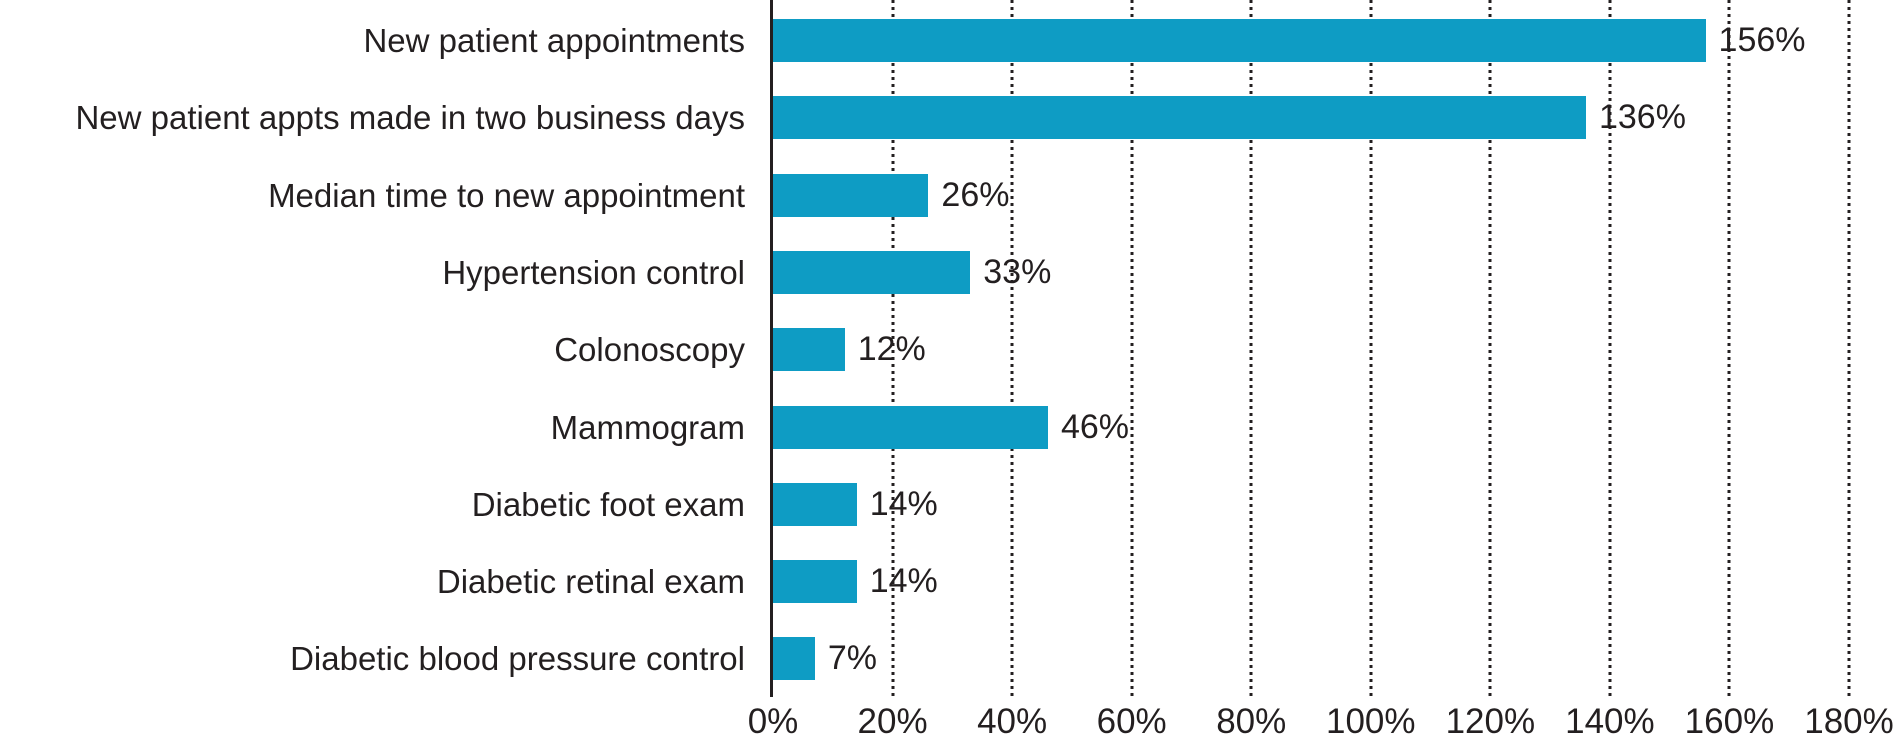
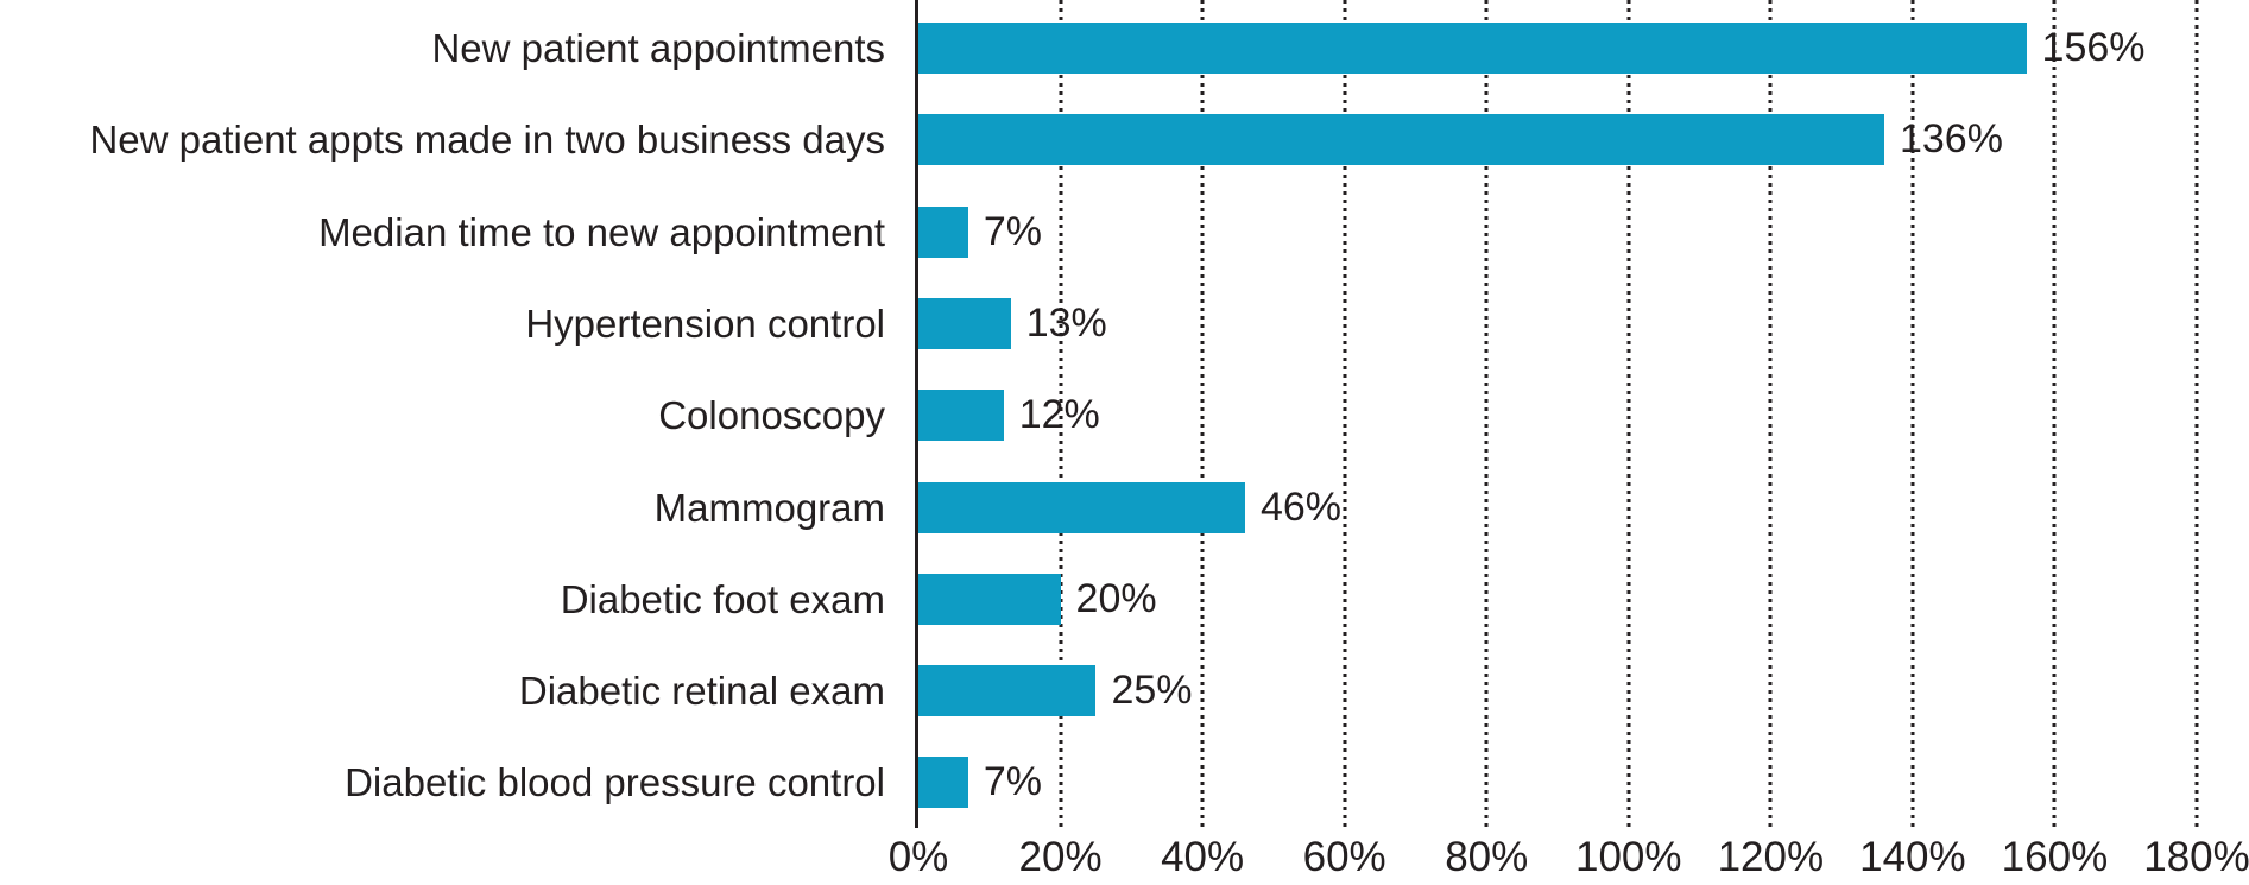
Median time to new appointment: 26% -> 7%
Hypertension control: 33% -> 13%
Diabetic foot exam: 14% -> 20%
Diabetic retinal exam: 14% -> 25%
